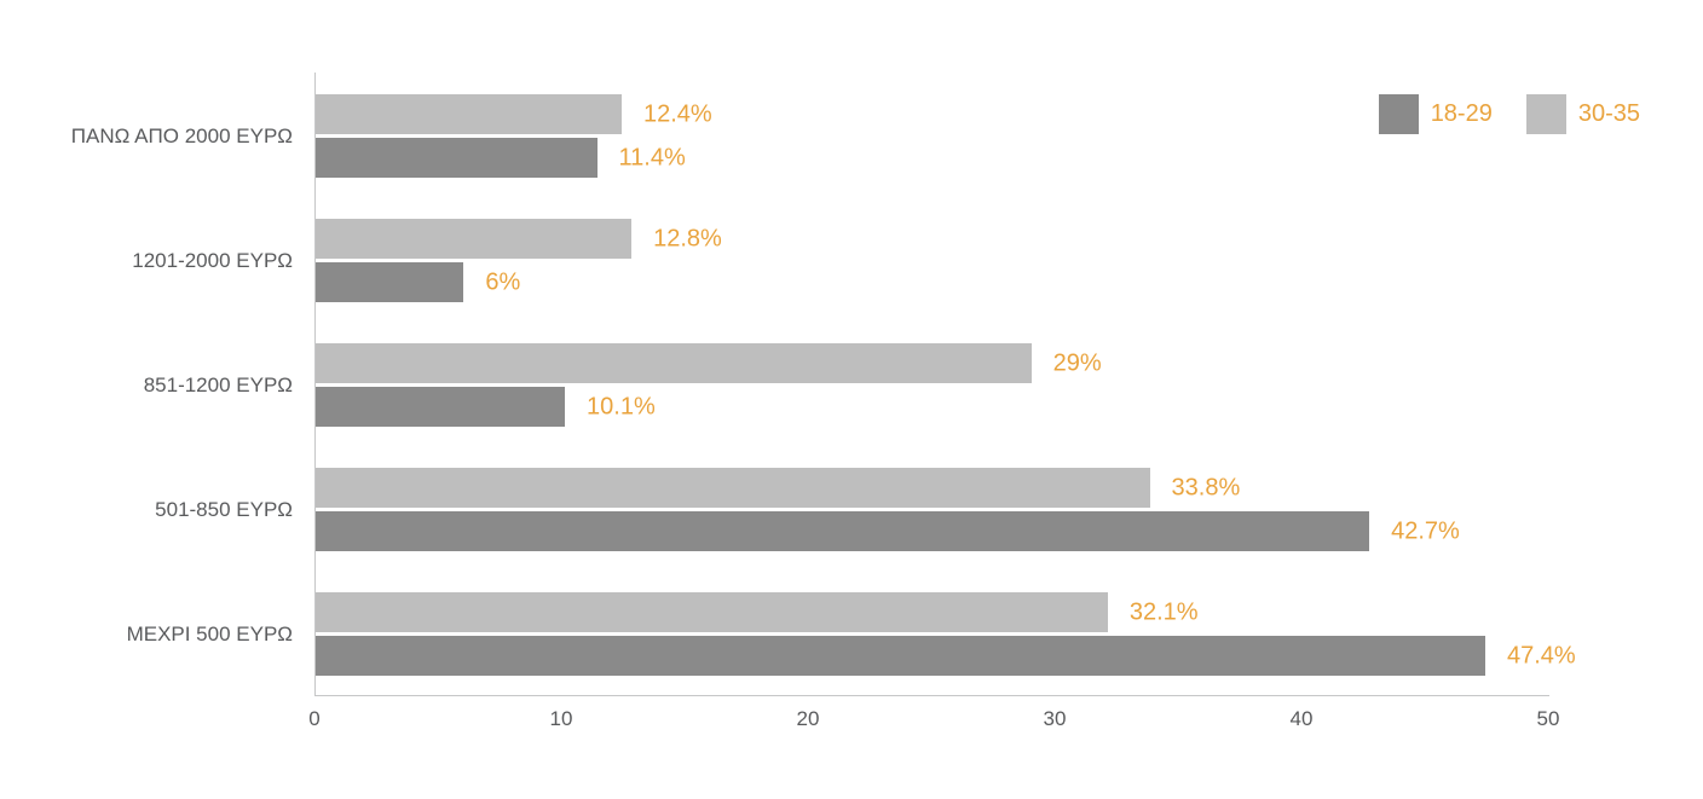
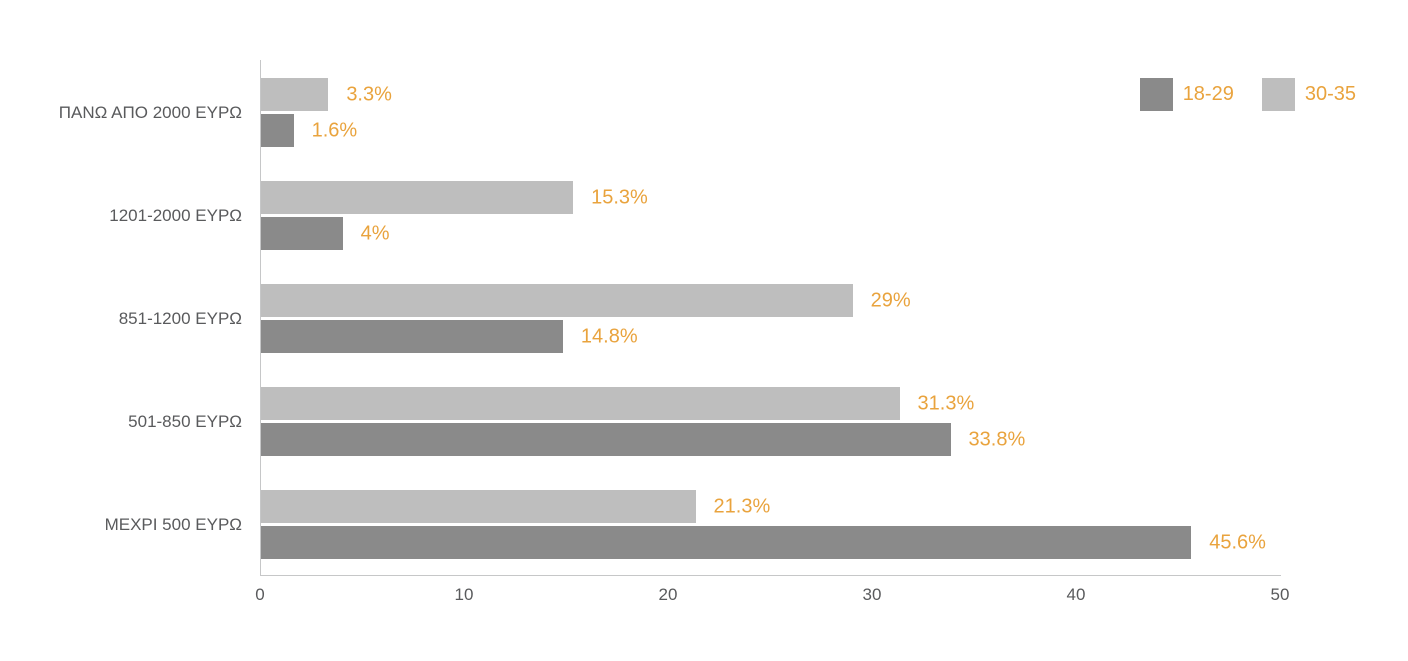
30-35/ΠΑΝΩ ΑΠΟ 2000 ΕΥΡΩ: 12.4% -> 3.3%
18-29/ΠΑΝΩ ΑΠΟ 2000 ΕΥΡΩ: 11.4% -> 1.6%
30-35/1201-2000 ΕΥΡΩ: 12.8% -> 15.3%
18-29/1201-2000 ΕΥΡΩ: 6% -> 4%
18-29/851-1200 ΕΥΡΩ: 10.1% -> 14.8%
30-35/501-850 ΕΥΡΩ: 33.8% -> 31.3%
18-29/501-850 ΕΥΡΩ: 42.7% -> 33.8%
30-35/ΜΕΧΡΙ 500 ΕΥΡΩ: 32.1% -> 21.3%
18-29/ΜΕΧΡΙ 500 ΕΥΡΩ: 47.4% -> 45.6%
